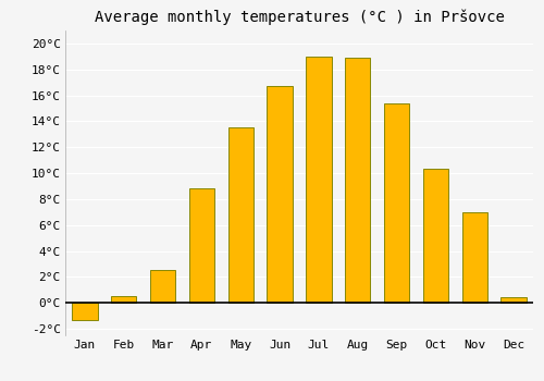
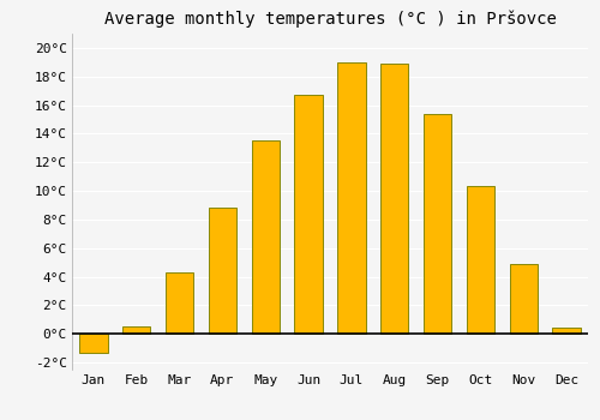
Mar: 2.5°C -> 4.3°C
Nov: 7.0°C -> 4.9°C
